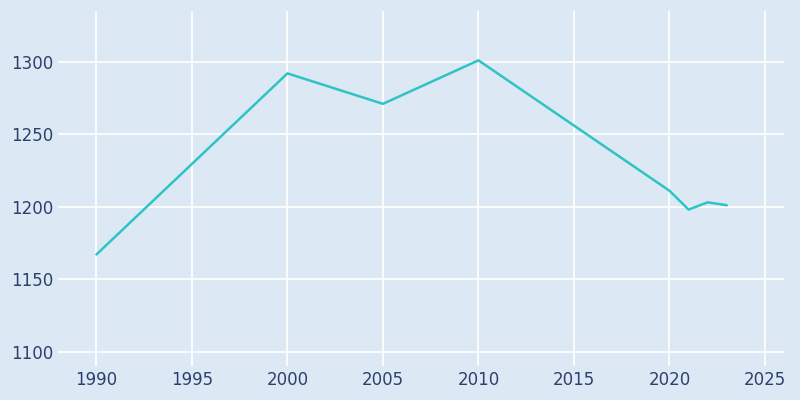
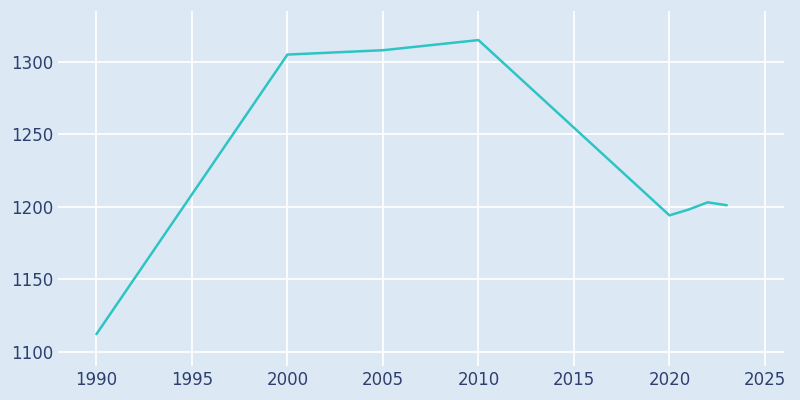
1990: 1167 -> 1112
2000: 1292 -> 1305
2005: 1271 -> 1308
2010: 1301 -> 1315
2020: 1211 -> 1194
